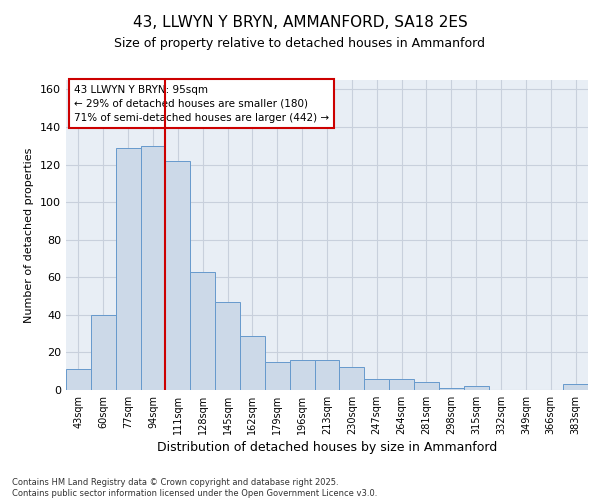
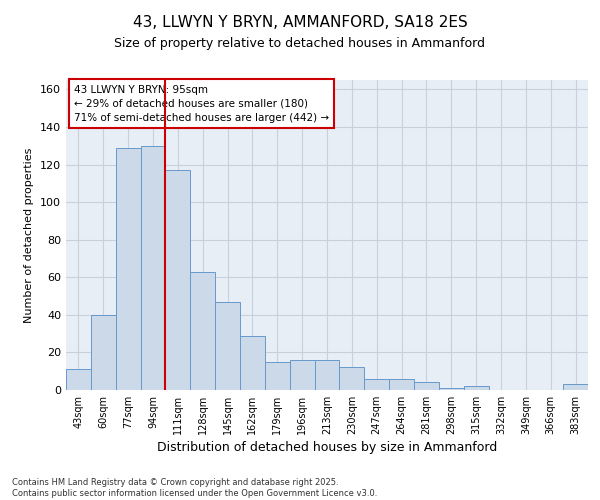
111sqm: 122 -> 117
